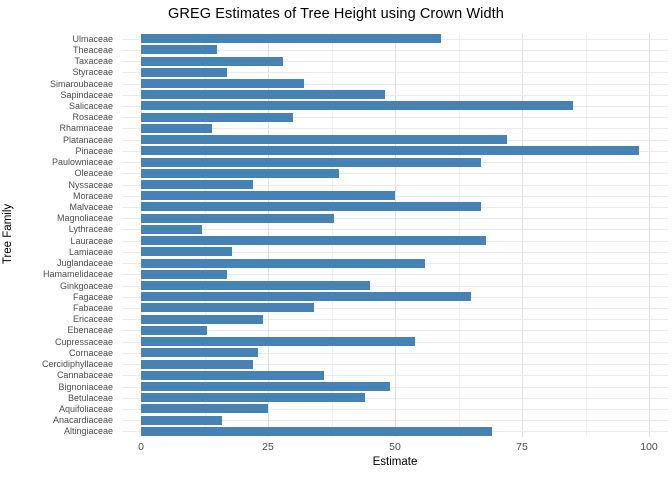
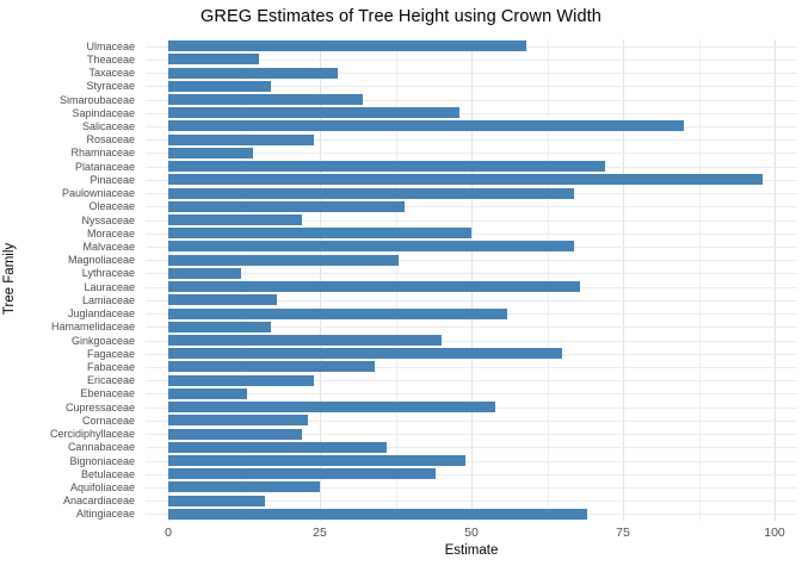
Rosaceae: 30 -> 24
